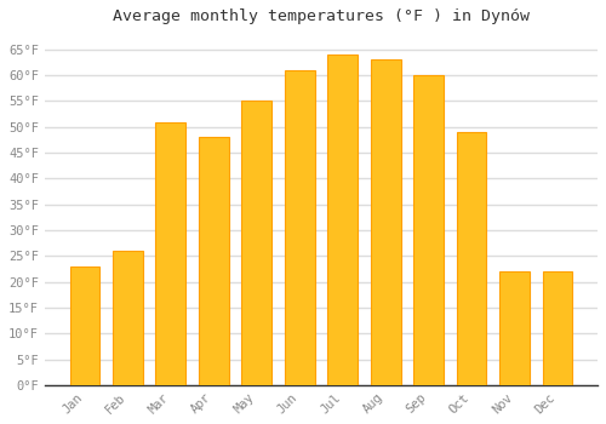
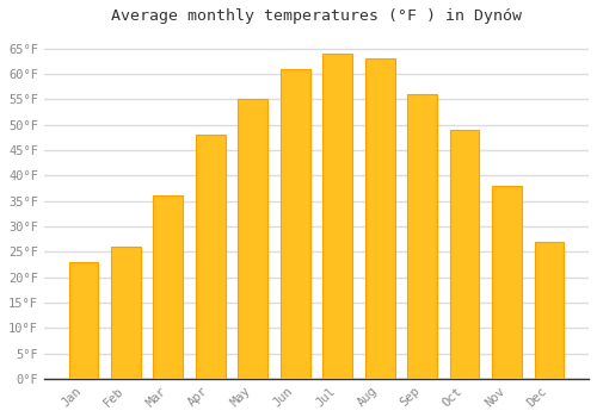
Mar: 51°F -> 36°F
Sep: 60°F -> 56°F
Nov: 22°F -> 38°F
Dec: 22°F -> 27°F
